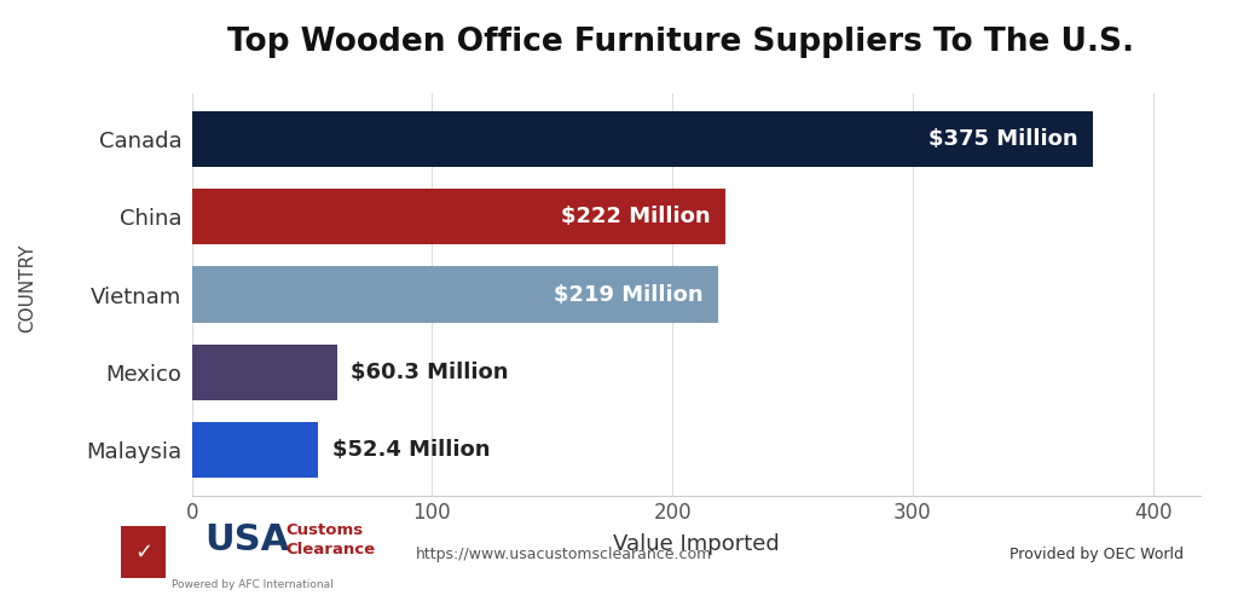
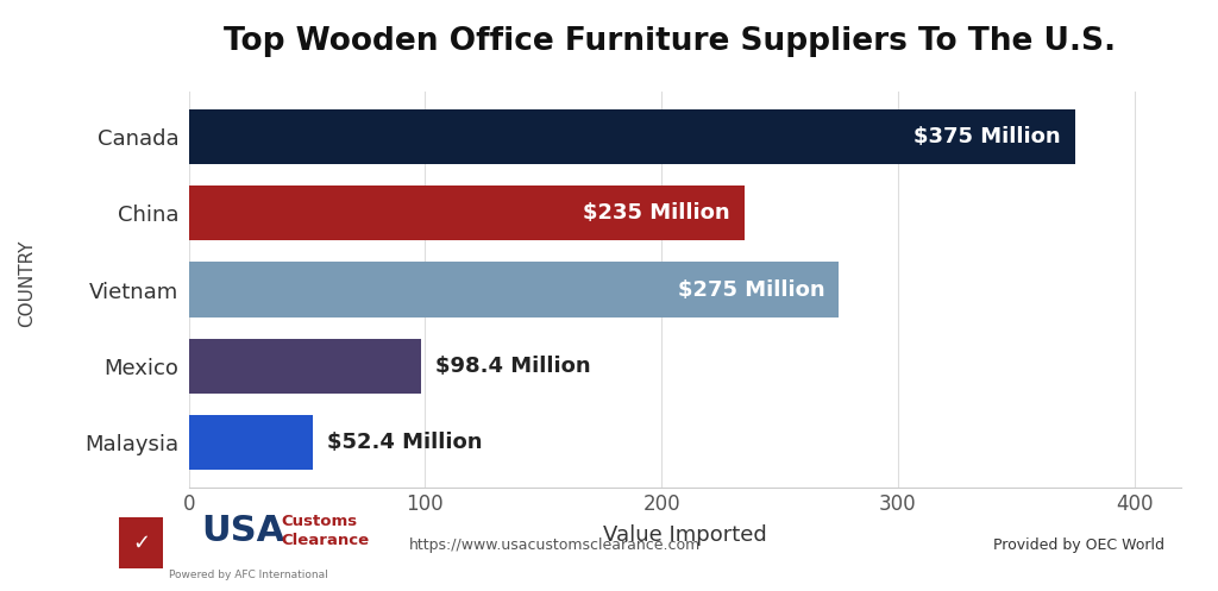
China: $222 -> $235
Vietnam: $219 -> $275
Mexico: $60.3 -> $98.4
